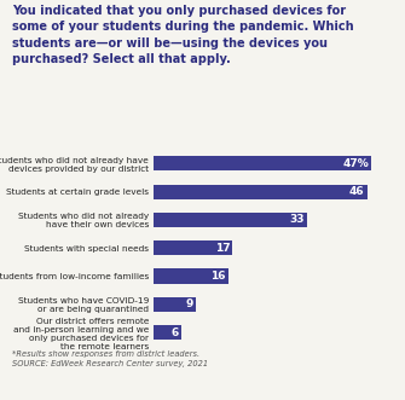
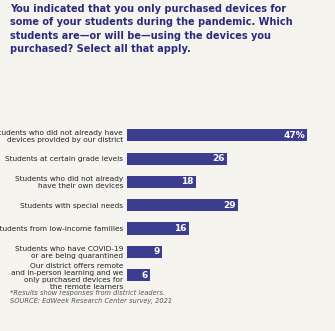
Students at certain grade levels: 46 -> 26
Students who did not already have their own devices: 33 -> 18
Students with special needs: 17 -> 29
